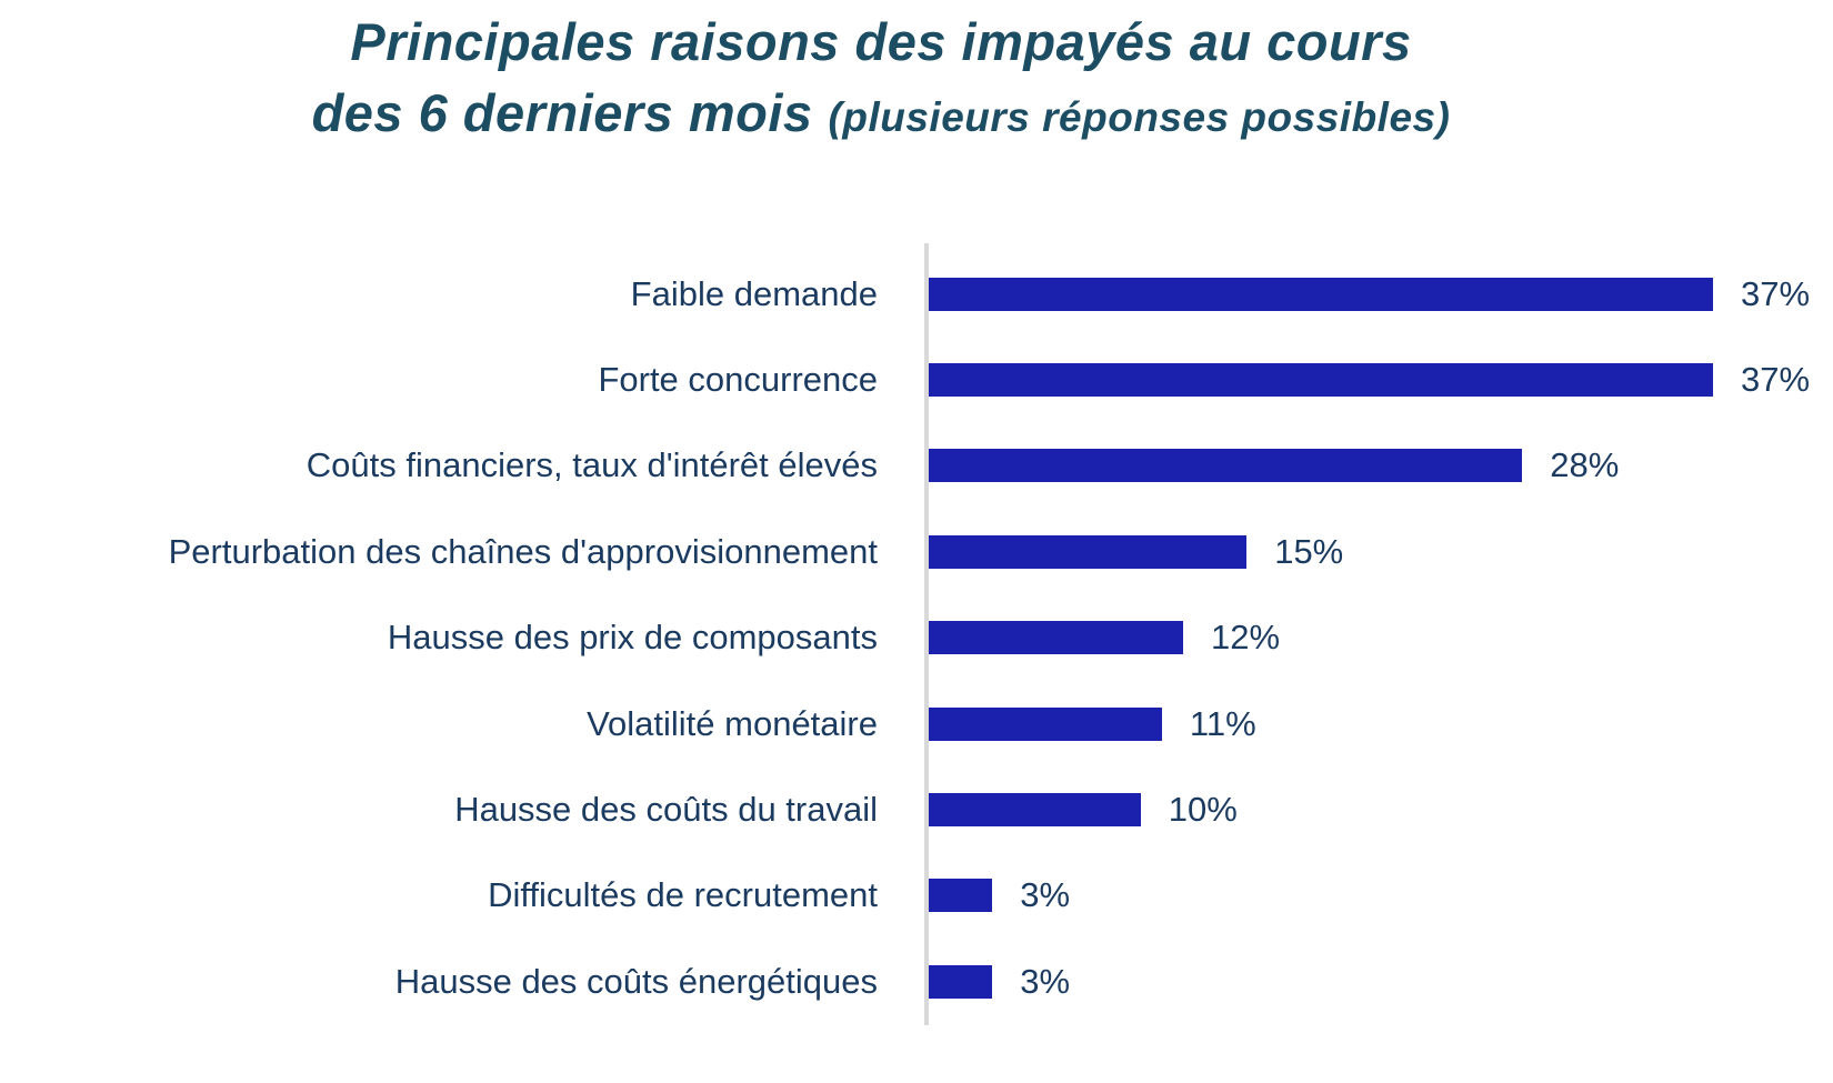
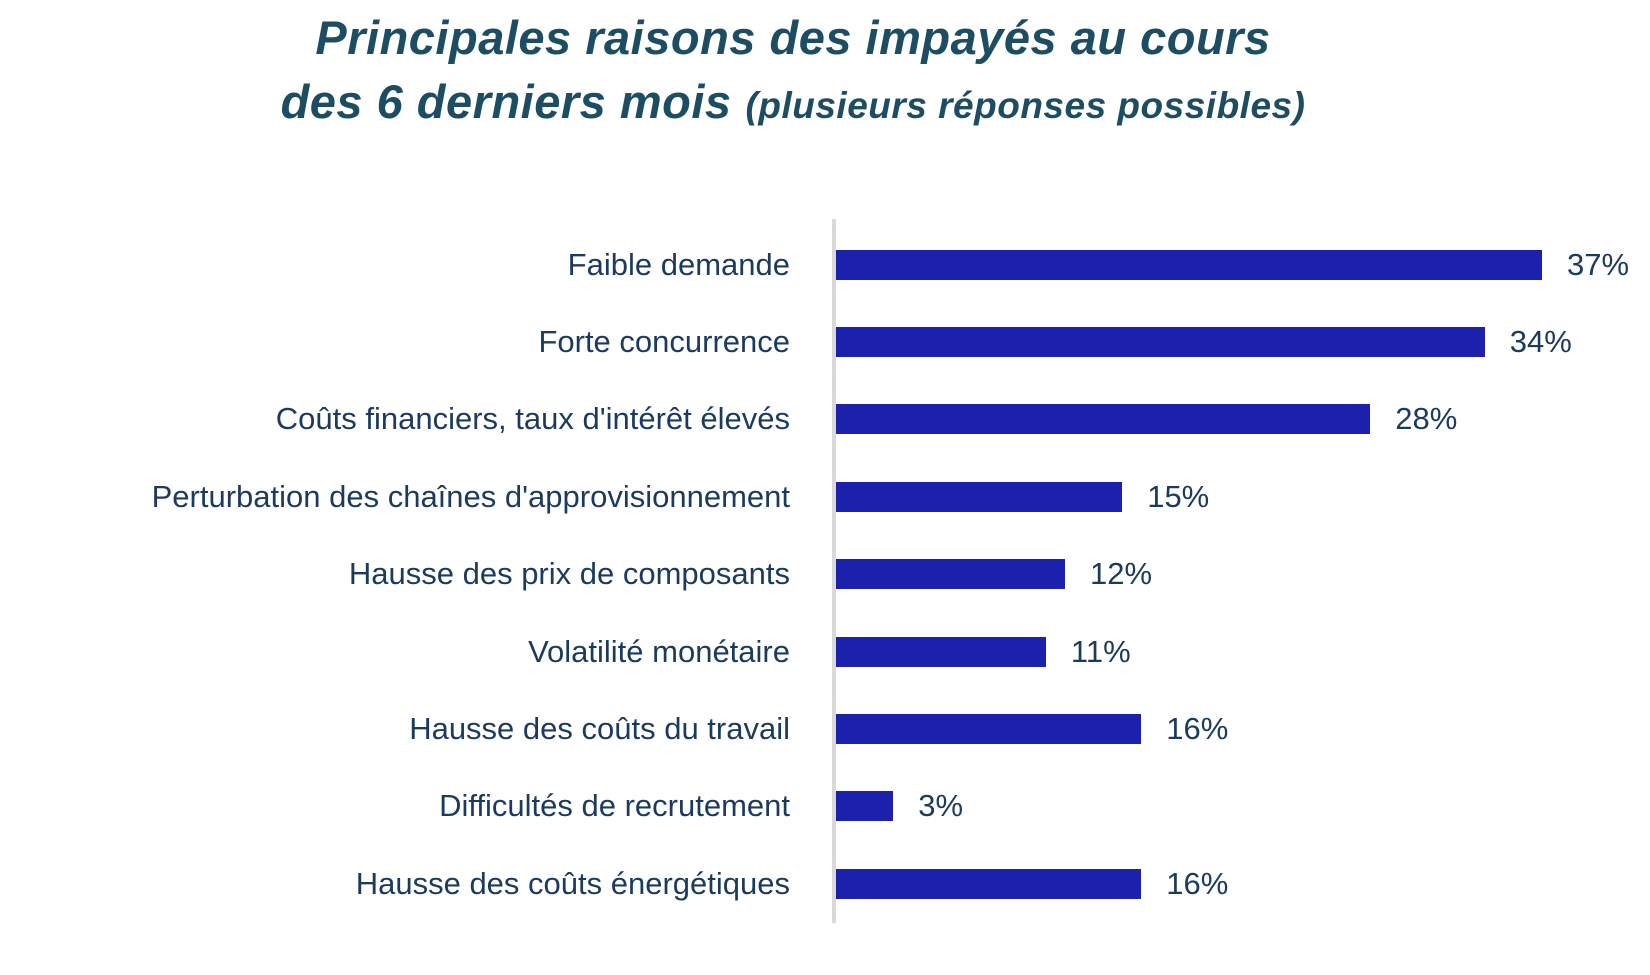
Forte concurrence: 37% -> 34%
Hausse des coûts du travail: 10% -> 16%
Hausse des coûts énergétiques: 3% -> 16%
